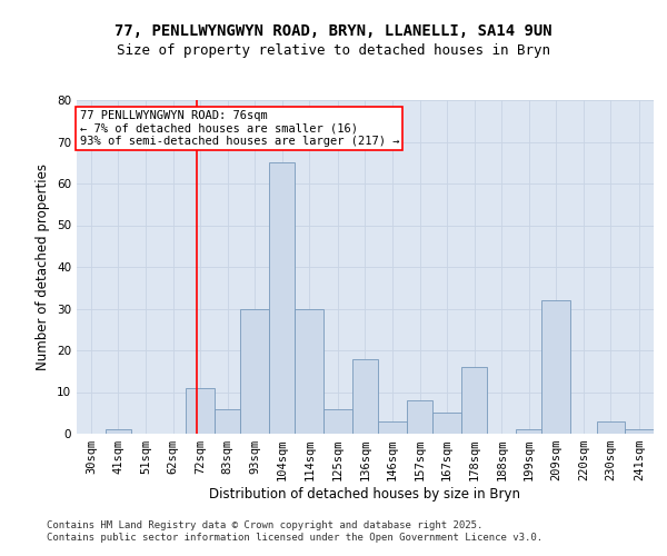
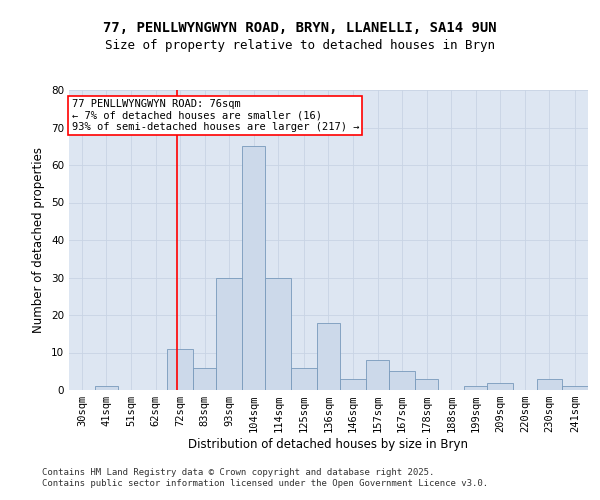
178sqm: 16 -> 3
209sqm: 32 -> 2
